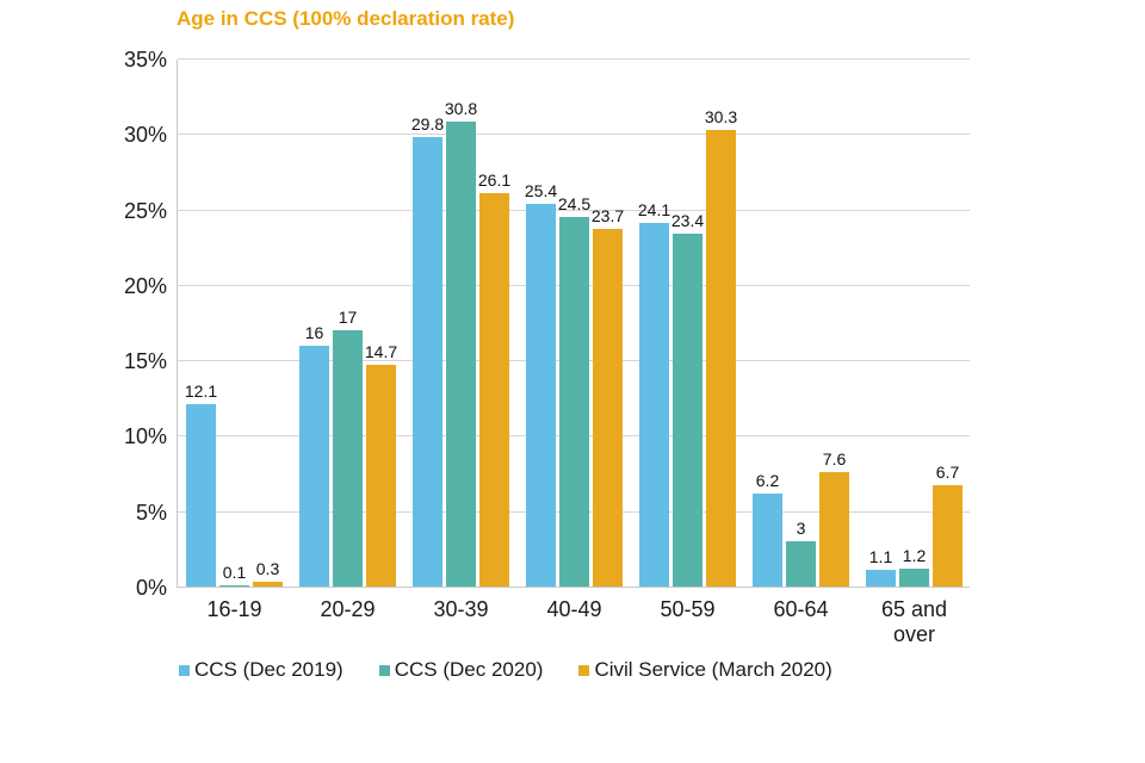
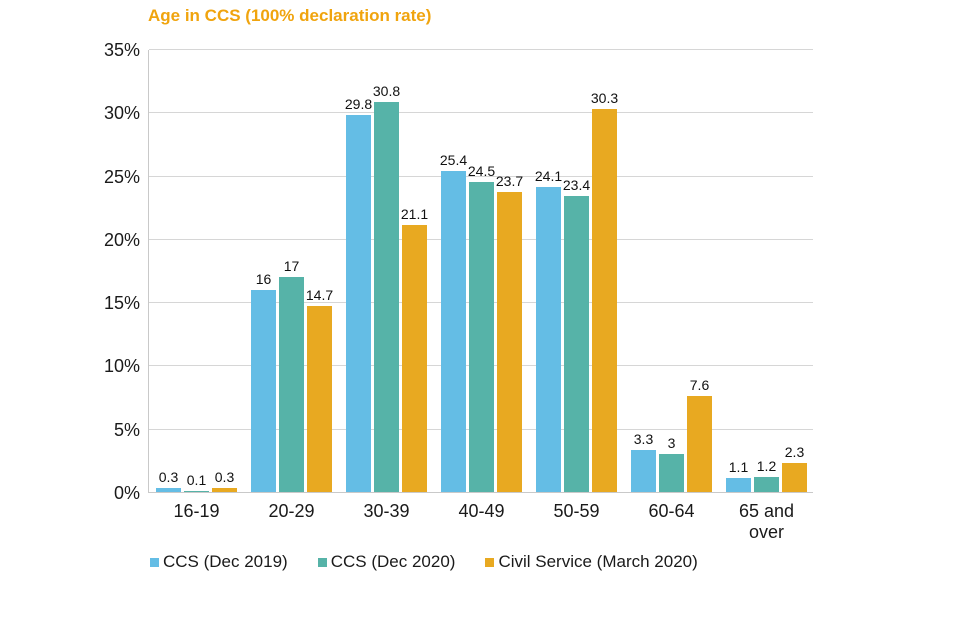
CCS (Dec 2019)/16-19: 12.1 -> 0.3
Civil Service (March 2020)/30-39: 26.1 -> 21.1
CCS (Dec 2019)/60-64: 6.2 -> 3.3
Civil Service (March 2020)/65 and over: 6.7 -> 2.3
